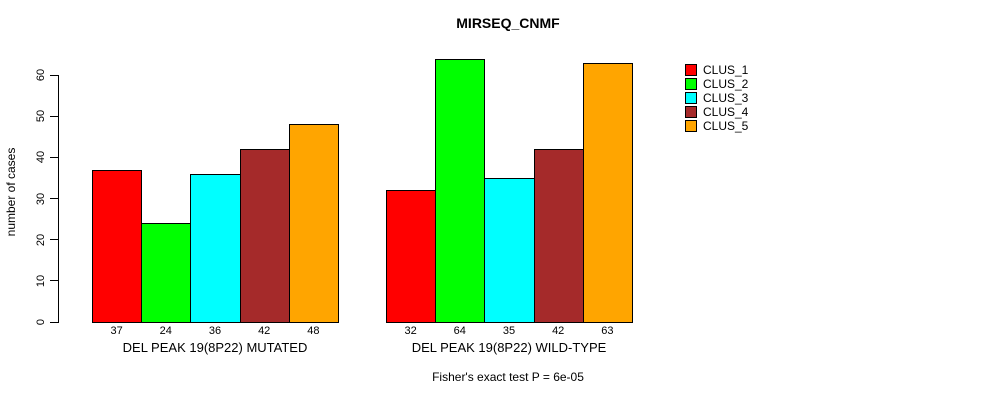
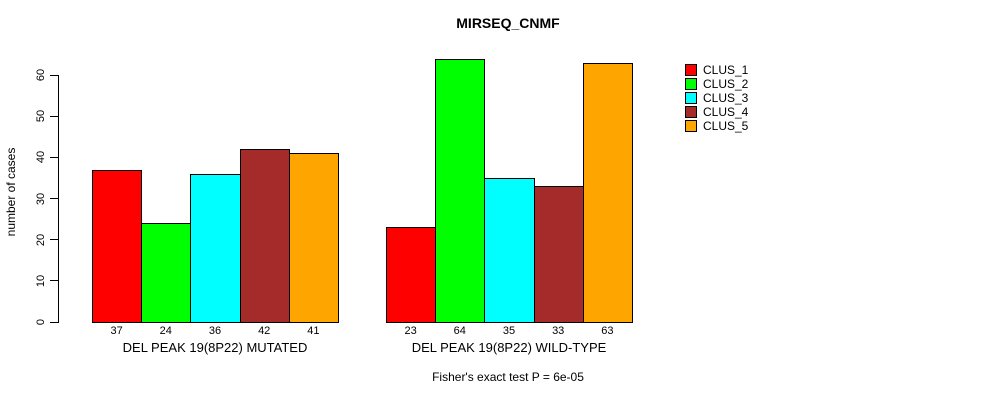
CLUS_5/DEL PEAK 19(8P22) MUTATED: 48 -> 41
CLUS_1/DEL PEAK 19(8P22) WILD-TYPE: 32 -> 23
CLUS_4/DEL PEAK 19(8P22) WILD-TYPE: 42 -> 33
